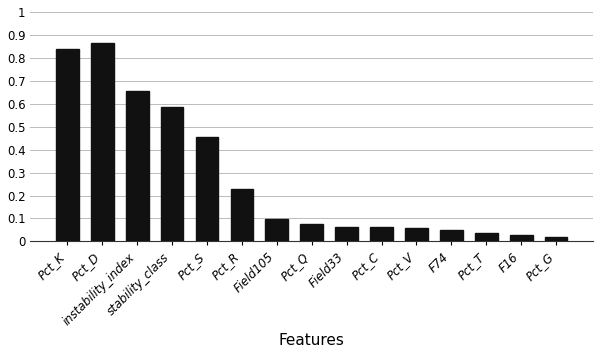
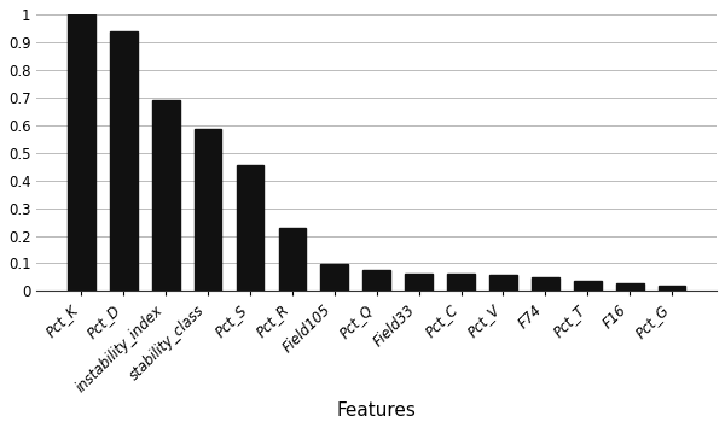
Pct_K: 0.840 -> 1.000
Pct_D: 0.865 -> 0.940
instability_index: 0.655 -> 0.690
